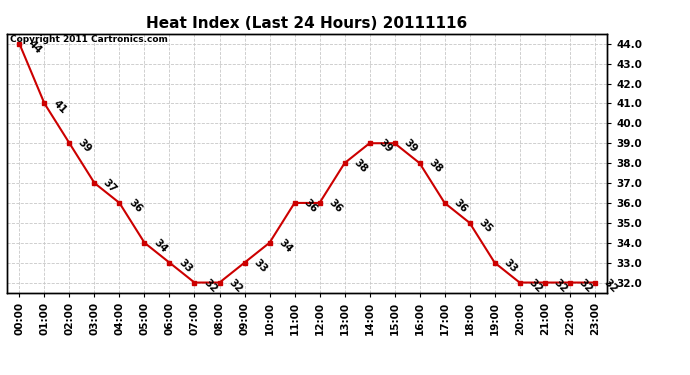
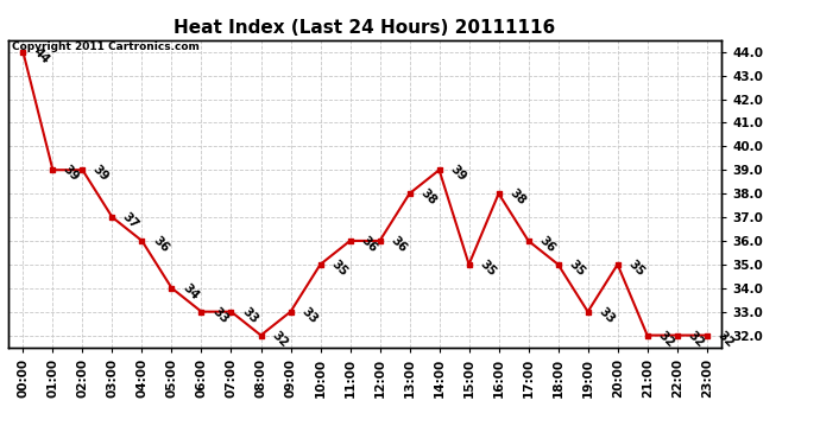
01:00: 41 -> 39
07:00: 32 -> 33
10:00: 34 -> 35
15:00: 39 -> 35
20:00: 32 -> 35
